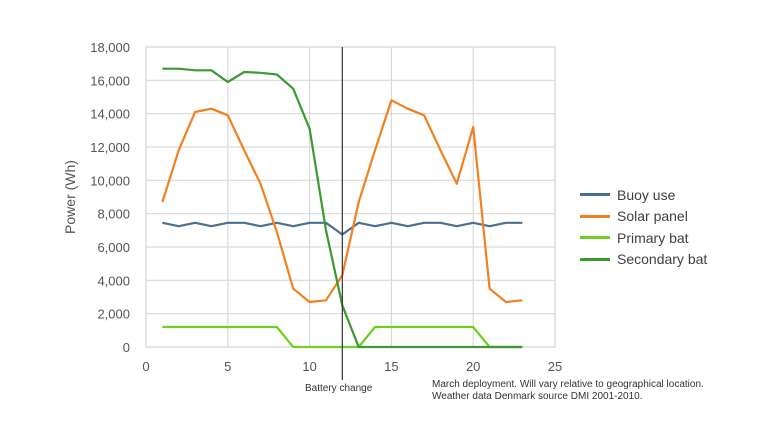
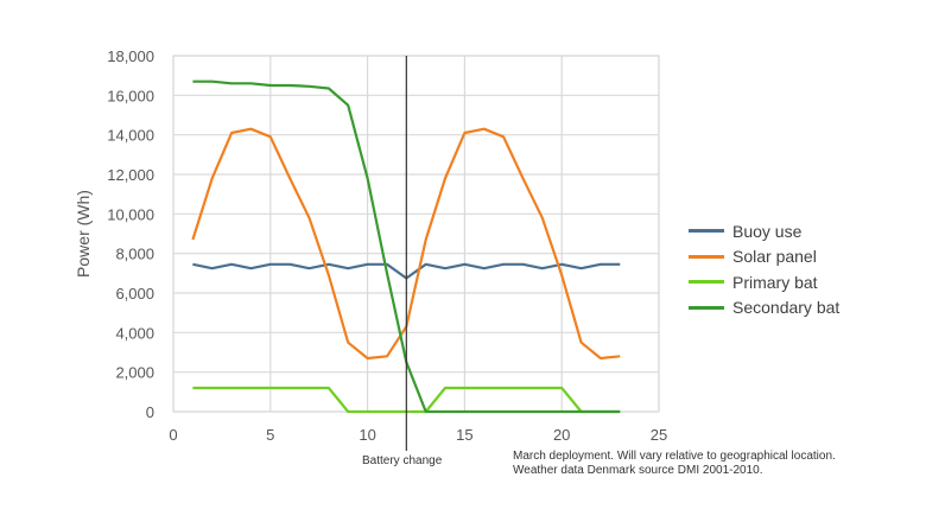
Secondary bat/5: 15900 -> 16500
Secondary bat/10: 13100 -> 11800
Solar panel/15: 14800 -> 14100
Solar panel/20: 13200 -> 6900
